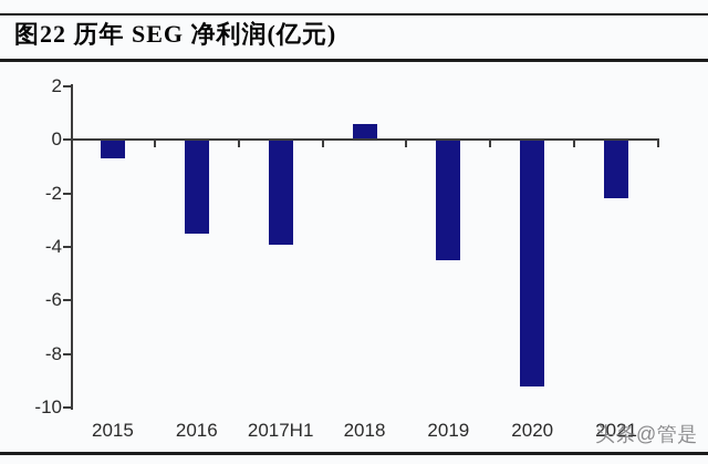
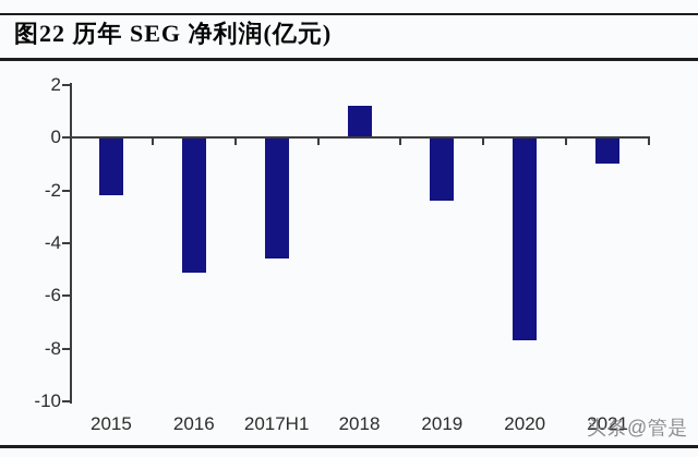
2015: -0.7 -> -2.2
2016: -3.5 -> -5.1
2017H1: -3.9 -> -4.6
2018: 0.6 -> 1.2
2019: -4.5 -> -2.4
2020: -9.2 -> -7.7
2021: -2.2 -> -1.0
